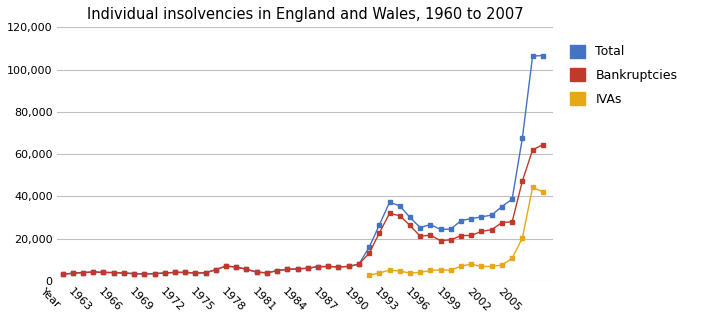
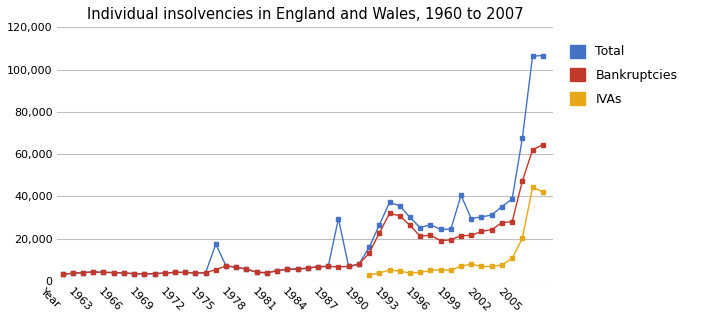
Total/1975: 5,400 -> 17,500
Total/1987: 6,700 -> 29,500
Total/1999: 28,600 -> 40,500
